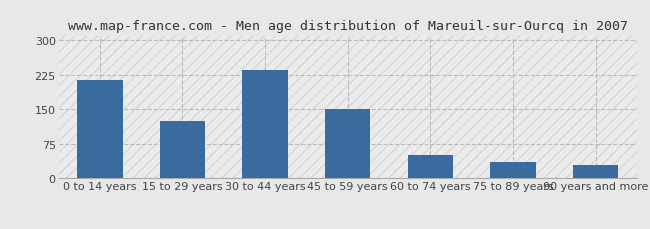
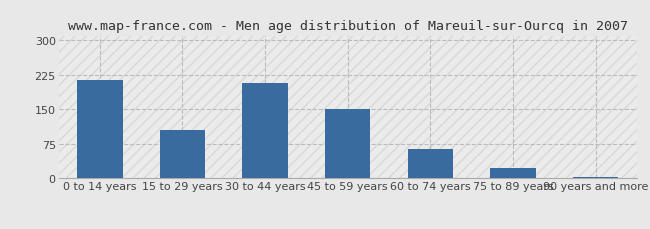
15 to 29 years: 125 -> 105
30 to 44 years: 235 -> 207
60 to 74 years: 50 -> 65
75 to 89 years: 35 -> 22
90 years and more: 30 -> 3
